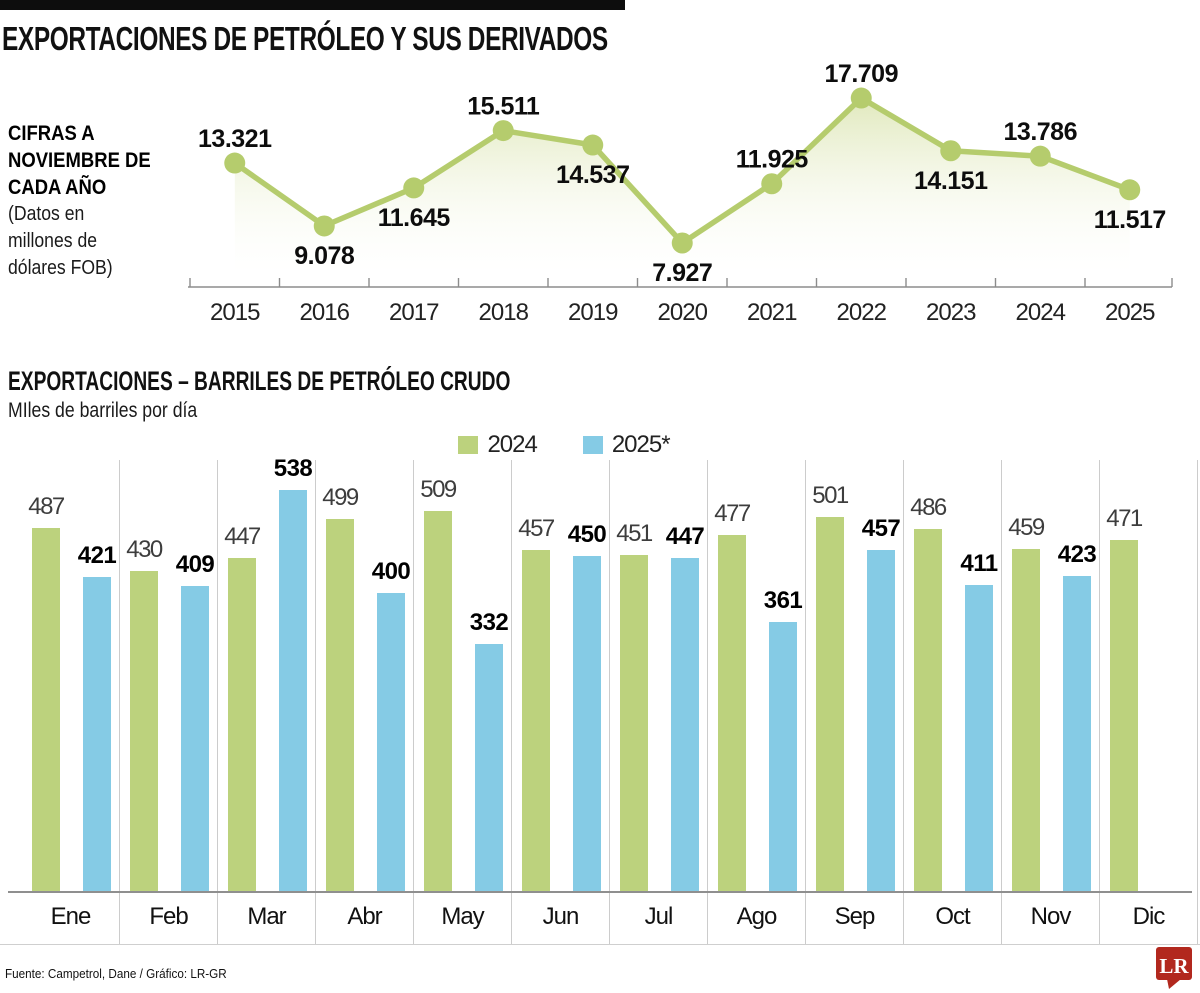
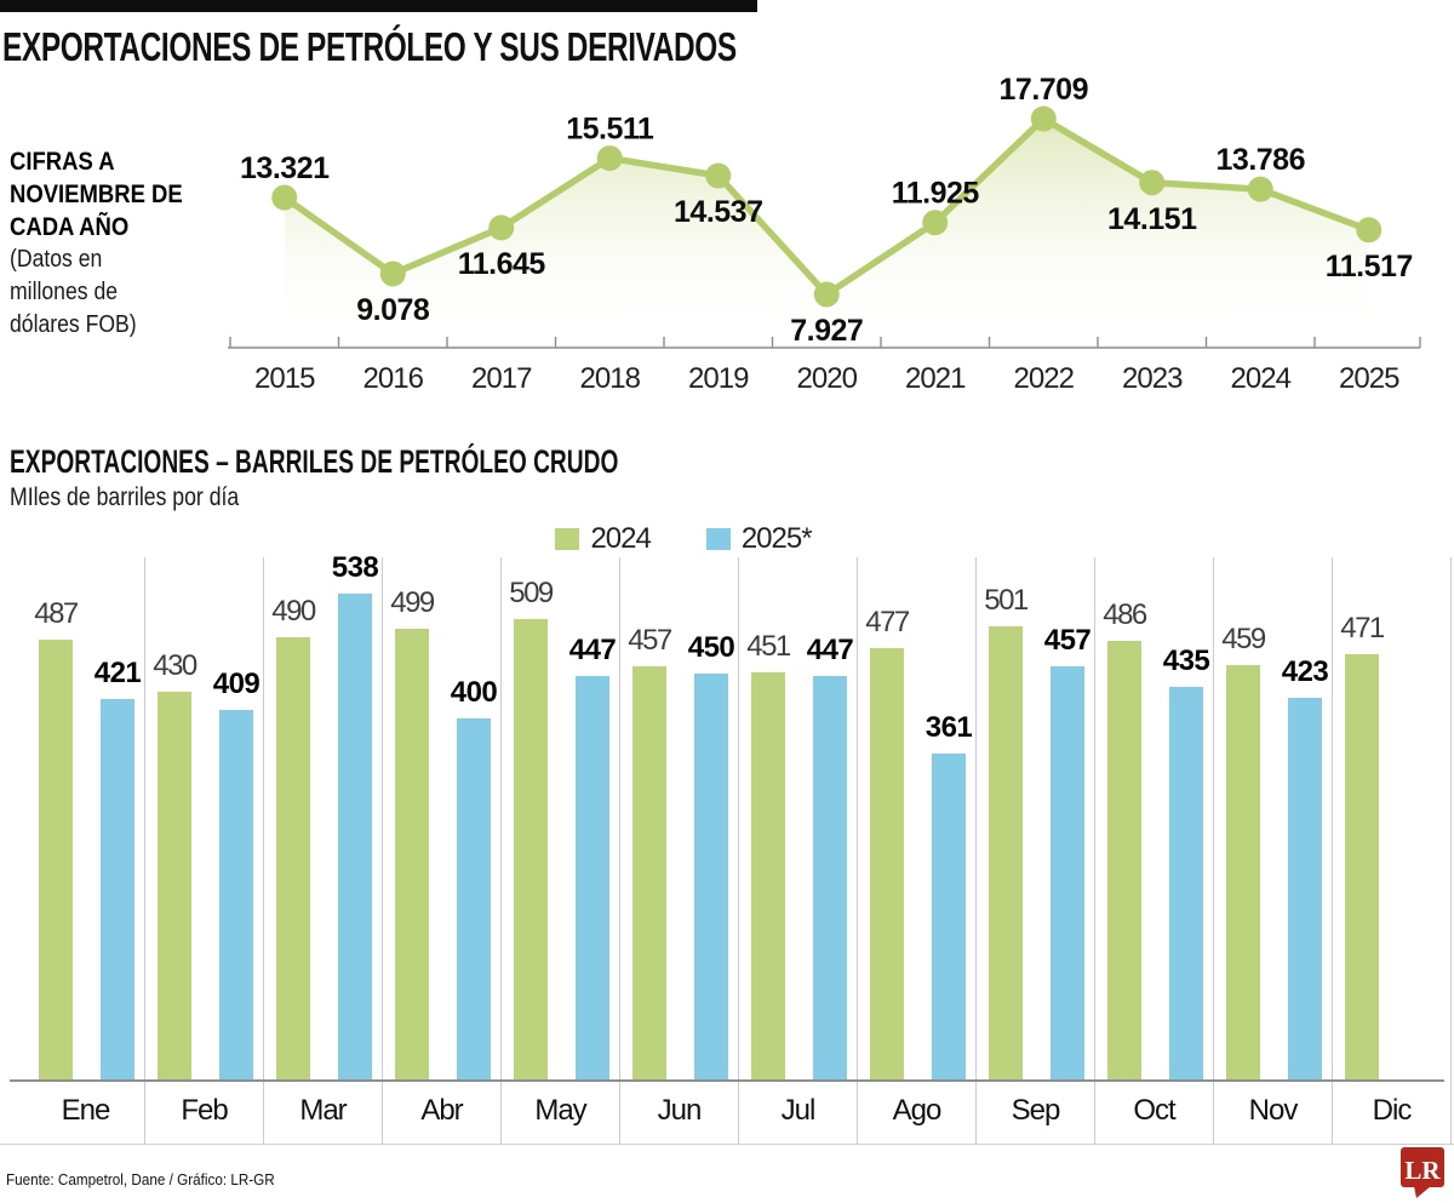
EXPORTACIONES – BARRILES DE PETRÓLEO CRUDO/2024/Mar: 447 -> 490
EXPORTACIONES – BARRILES DE PETRÓLEO CRUDO/2025*/May: 332 -> 447
EXPORTACIONES – BARRILES DE PETRÓLEO CRUDO/2025*/Oct: 411 -> 435
